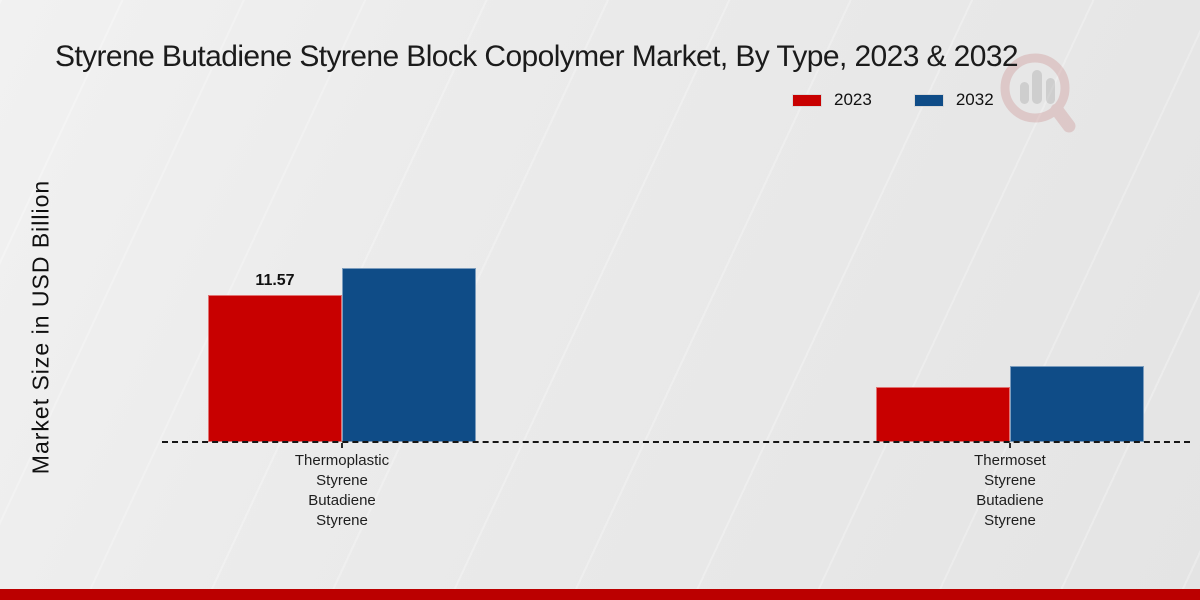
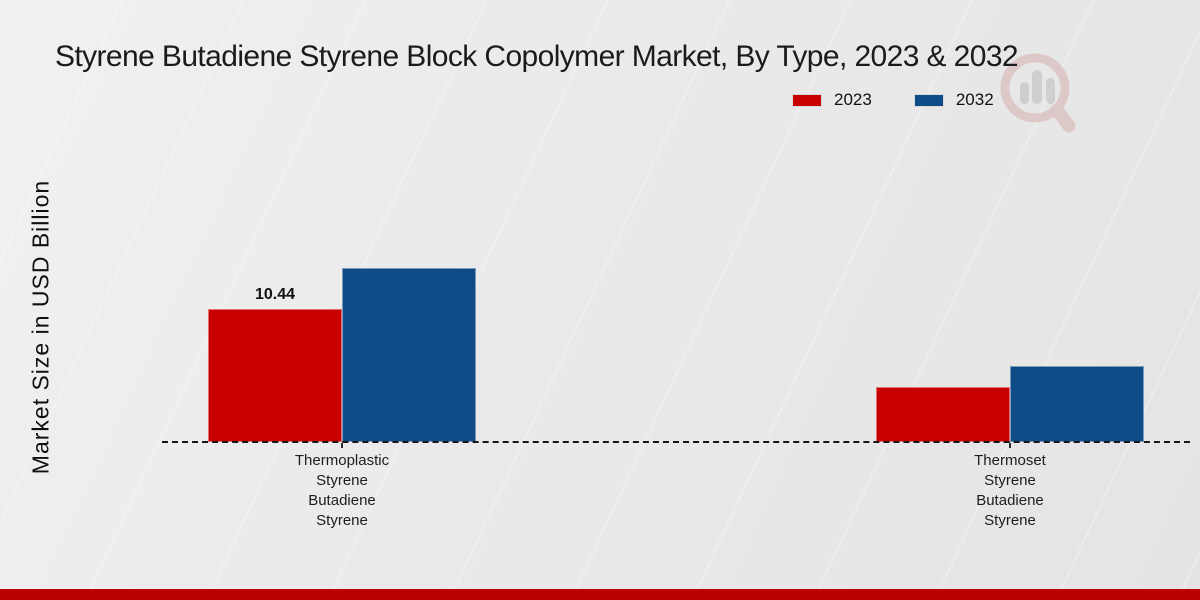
2023/Thermoplastic Styrene Butadiene Styrene: 11.57 -> 10.44
